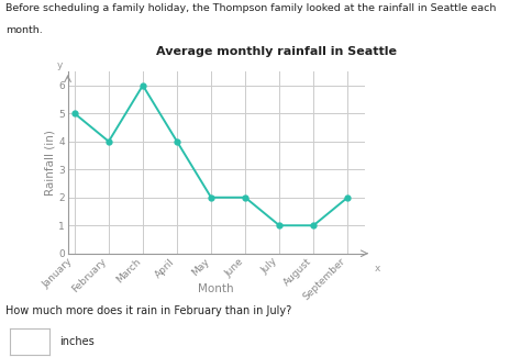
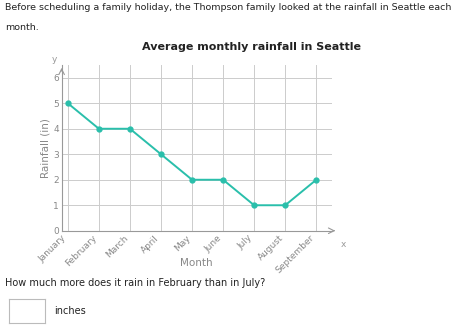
March: 6 -> 4
April: 4 -> 3
